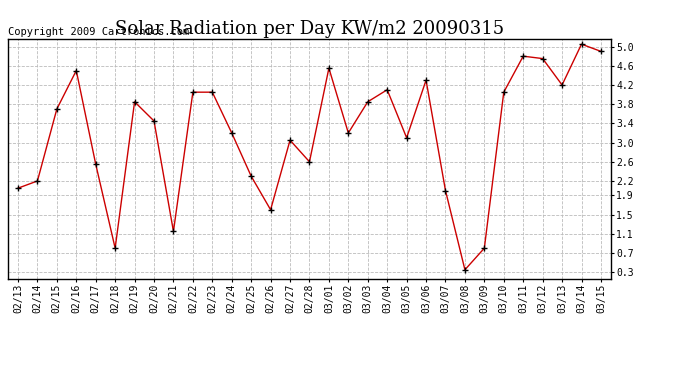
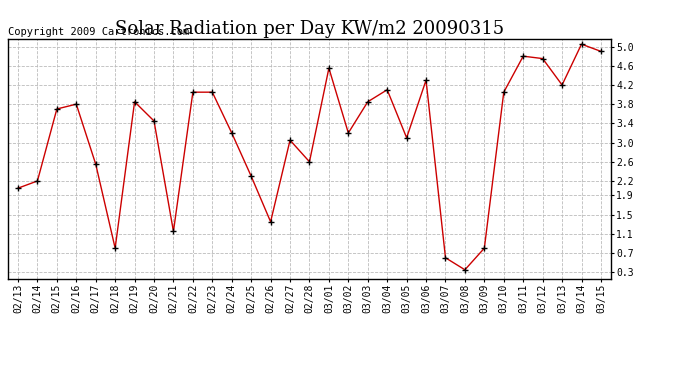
02/16: 4.50 -> 3.80
02/26: 1.60 -> 1.35
03/07: 2.00 -> 0.60
